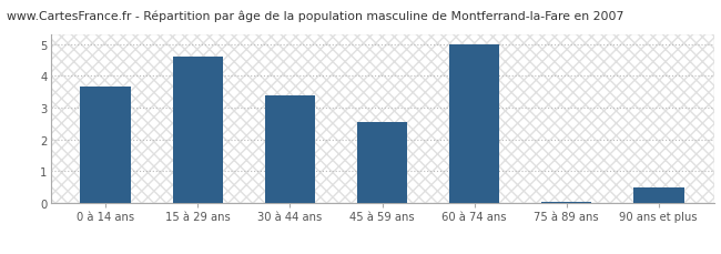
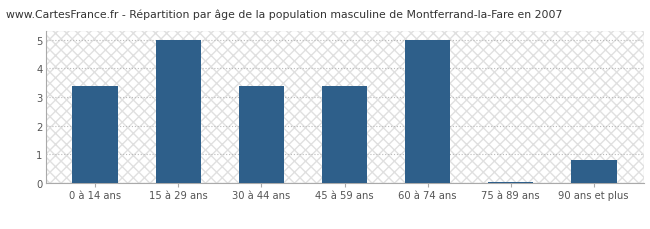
0 à 14 ans: 3.65 -> 3.40
15 à 29 ans: 4.60 -> 5.00
45 à 59 ans: 2.55 -> 3.40
90 ans et plus: 0.50 -> 0.80
